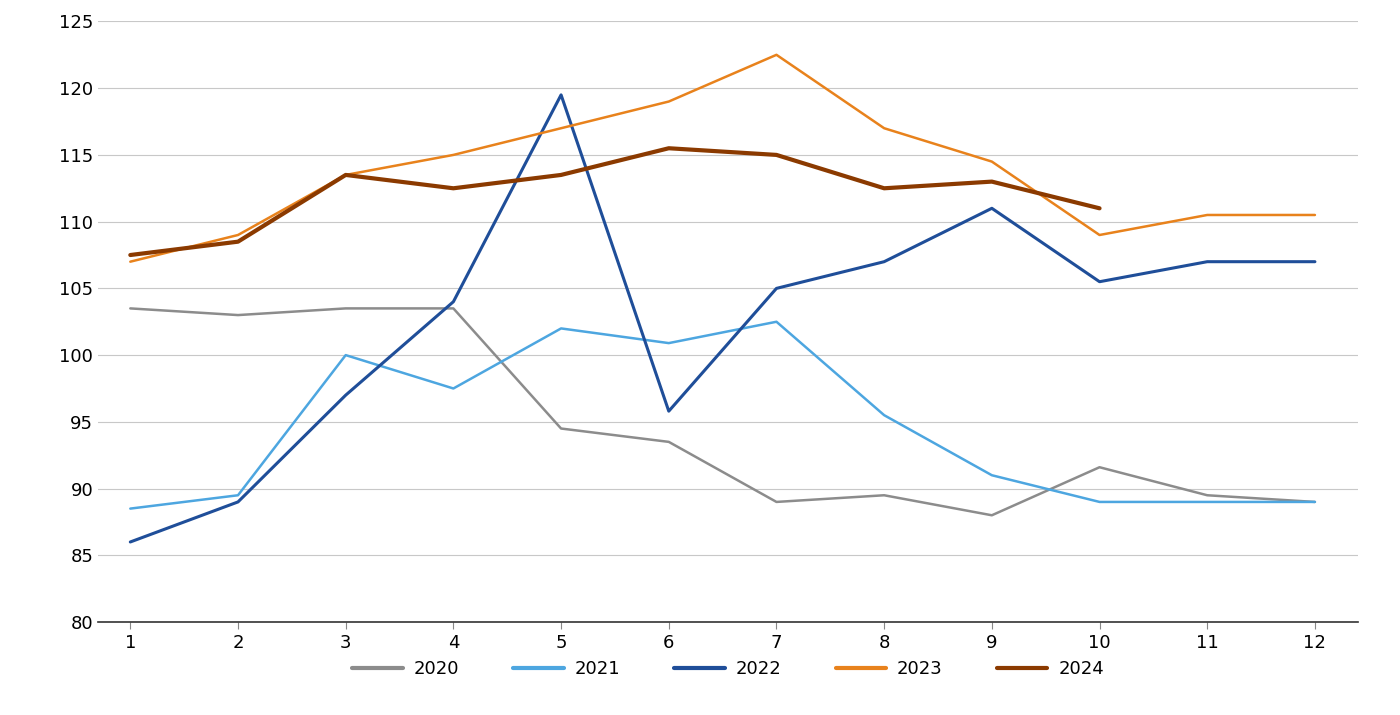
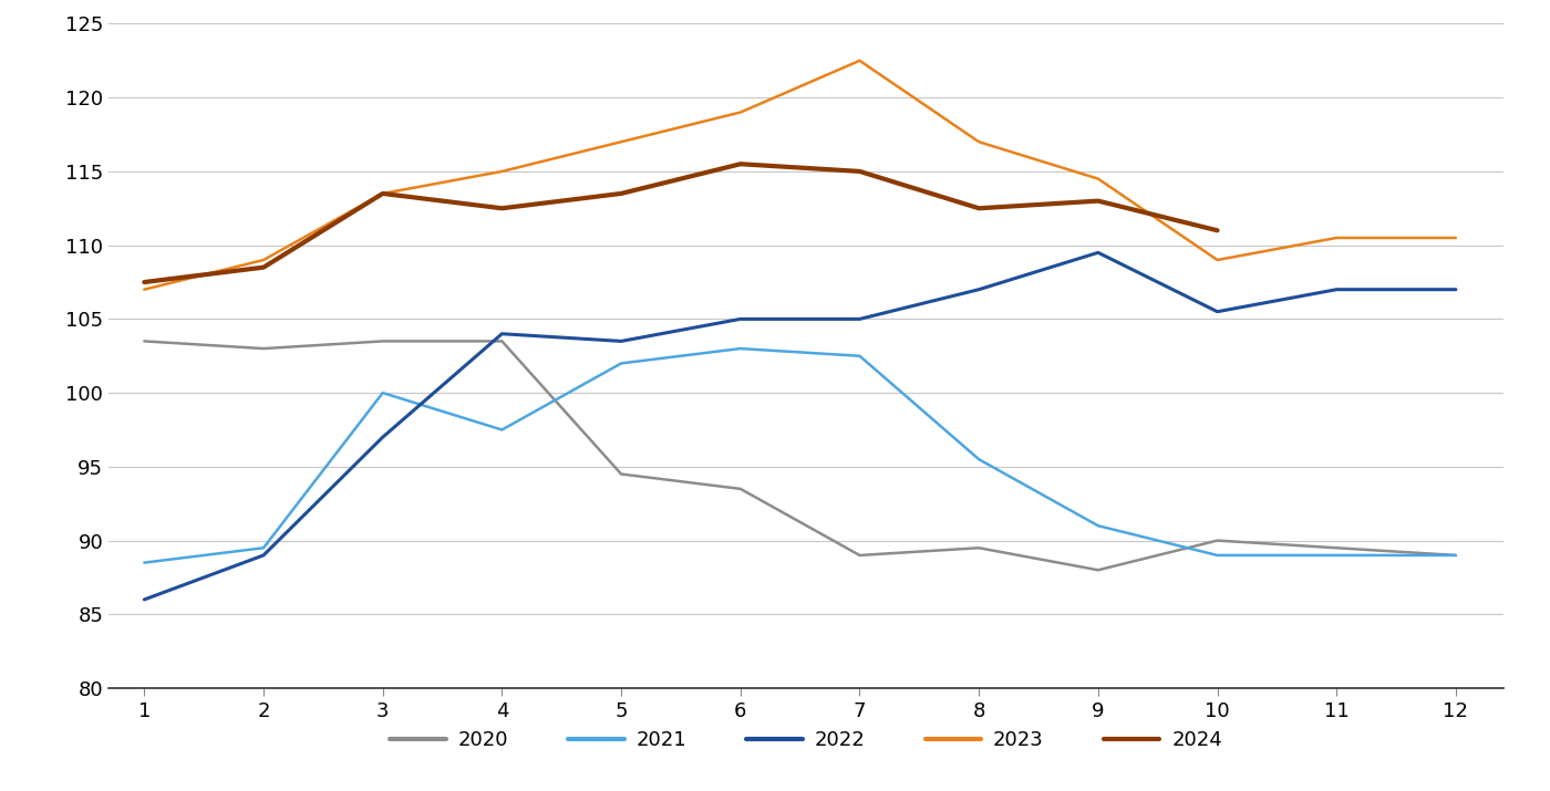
2022/5: 119.5 -> 103.5
2021/6: 100.9 -> 103.0
2022/6: 95.8 -> 105.0
2022/9: 111.0 -> 109.5
2020/10: 91.6 -> 90.0
